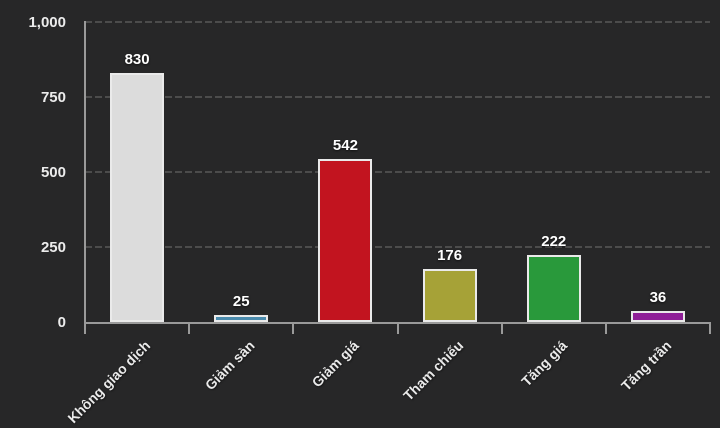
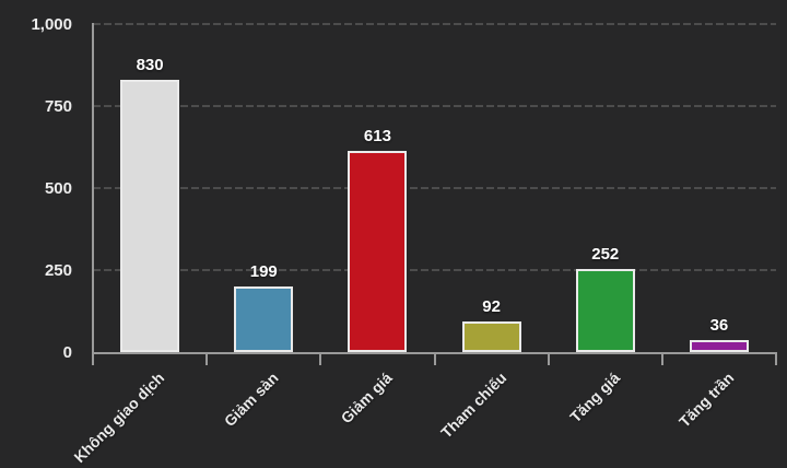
Giảm sàn: 25 -> 199
Giảm giá: 542 -> 613
Tham chiếu: 176 -> 92
Tăng giá: 222 -> 252
